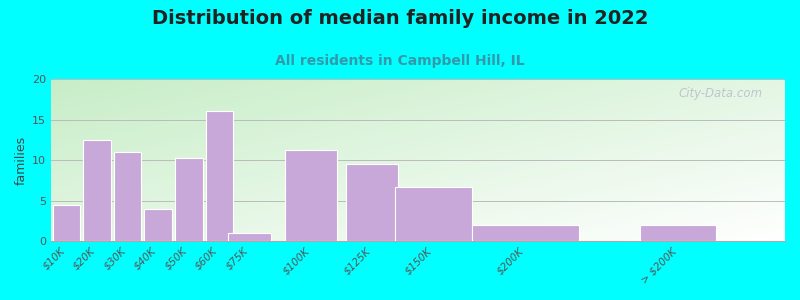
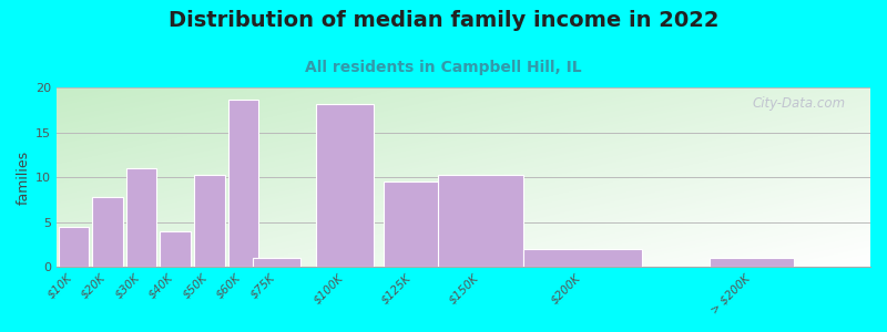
$20K: 12.5 -> 7.8
$60K: 16.0 -> 18.6
$100K: 11.3 -> 18.2
$150K: 6.7 -> 10.2
> $200K: 2.0 -> 1.0
